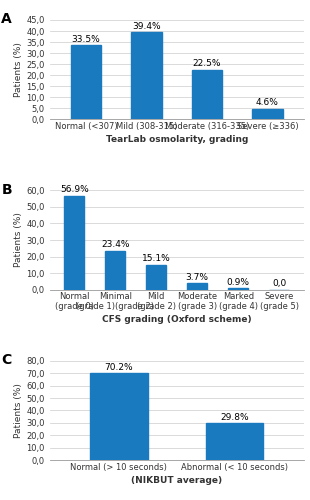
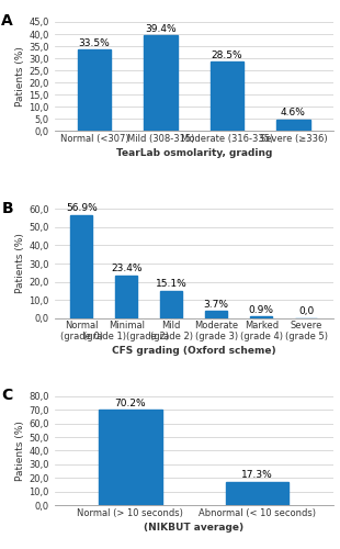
Moderate (316-335): 22.5% -> 28.5%
Abnormal (< 10 seconds): 29.8% -> 17.3%
